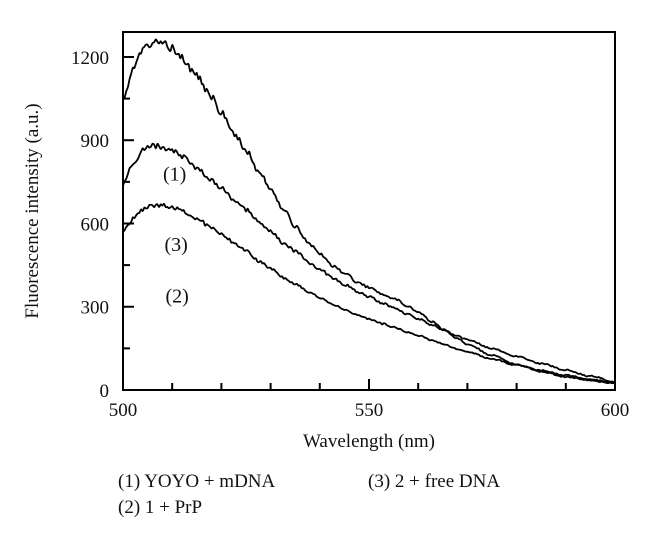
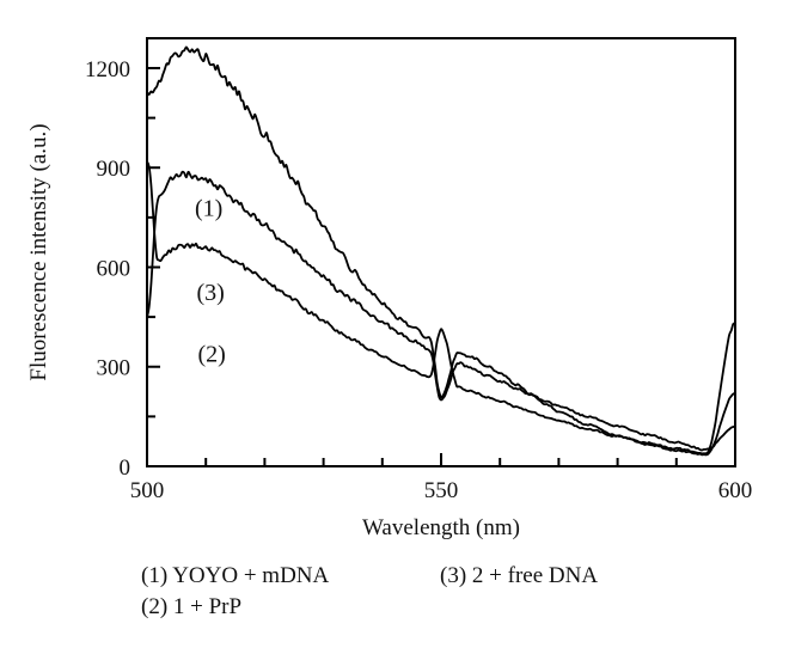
(1) YOYO + mDNA/500: 1050 -> 1120
(2) 1 + PrP/500: 570 -> 920
(3) 2 + free DNA/500: 740 -> 450
(1) YOYO + mDNA/550: 370 -> 210
(2) 1 + PrP/550: 260 -> 410
(3) 2 + free DNA/550: 340 -> 200
(1) YOYO + mDNA/600: 20 -> 220
(2) 1 + PrP/600: 30 -> 430
(3) 2 + free DNA/600: 30 -> 120
